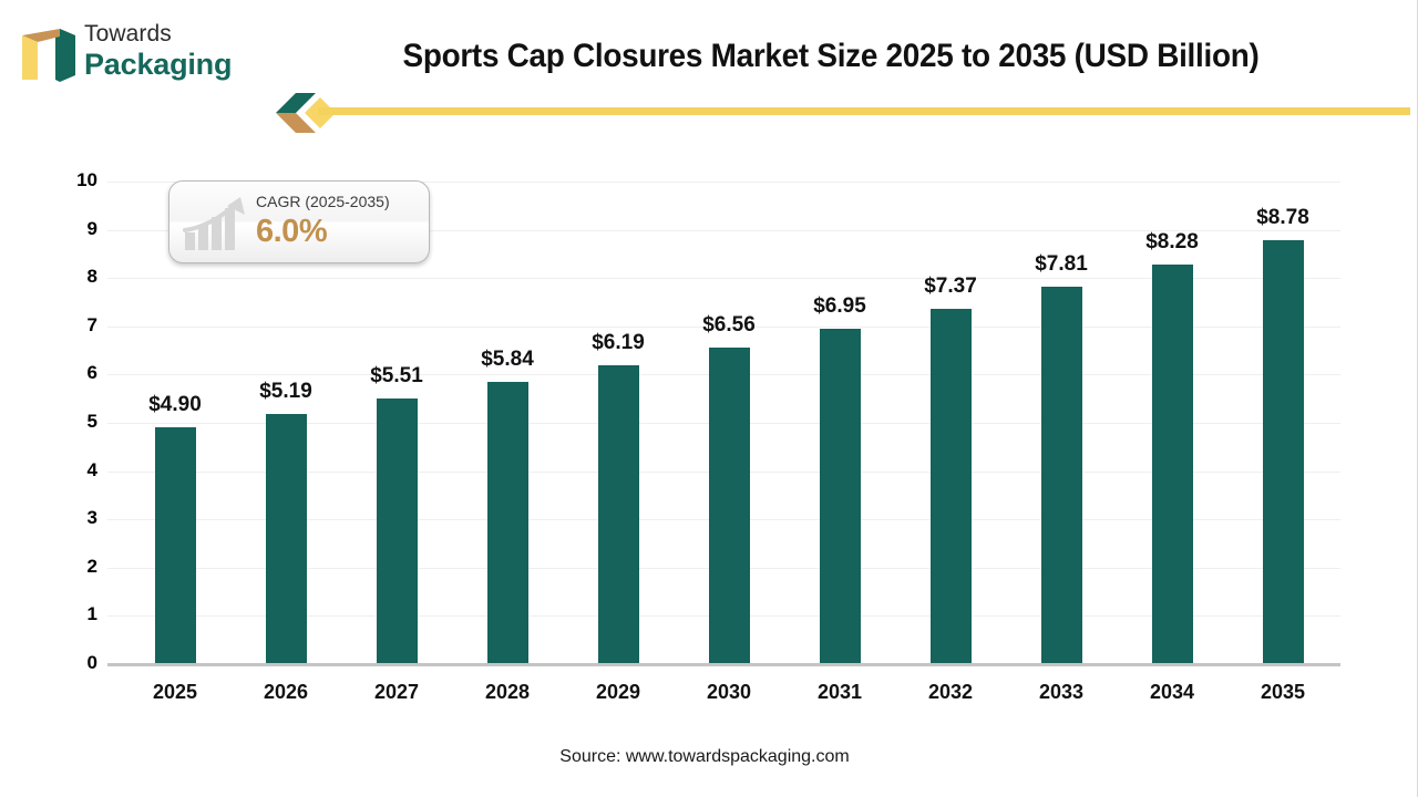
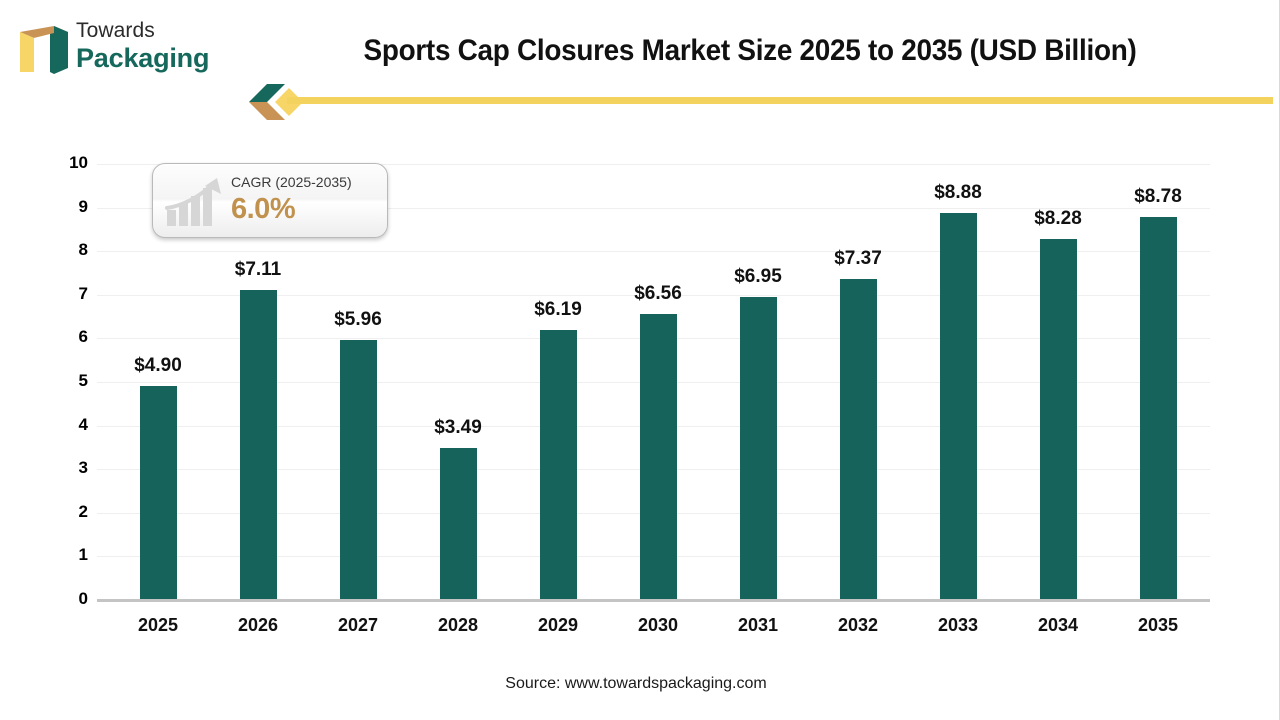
2026: $5.19 -> $7.11
2027: $5.51 -> $5.96
2028: $5.84 -> $3.49
2033: $7.81 -> $8.88
